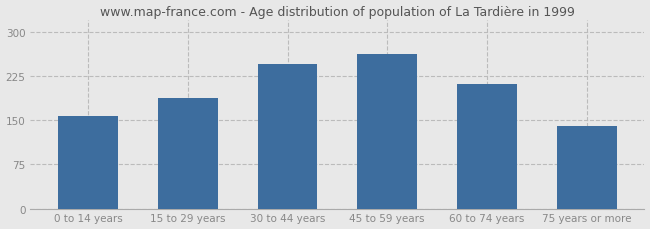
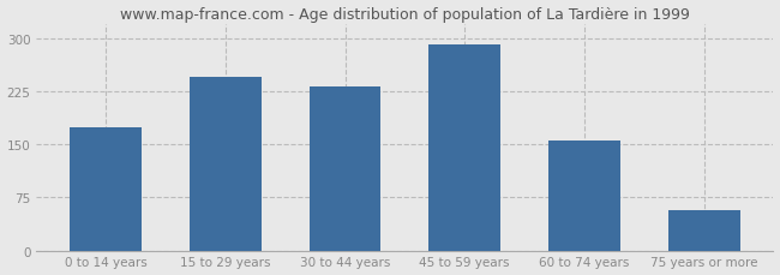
0 to 14 years: 158 -> 175
15 to 29 years: 188 -> 245
30 to 44 years: 246 -> 232
45 to 59 years: 262 -> 292
60 to 74 years: 212 -> 155
75 years or more: 140 -> 57
